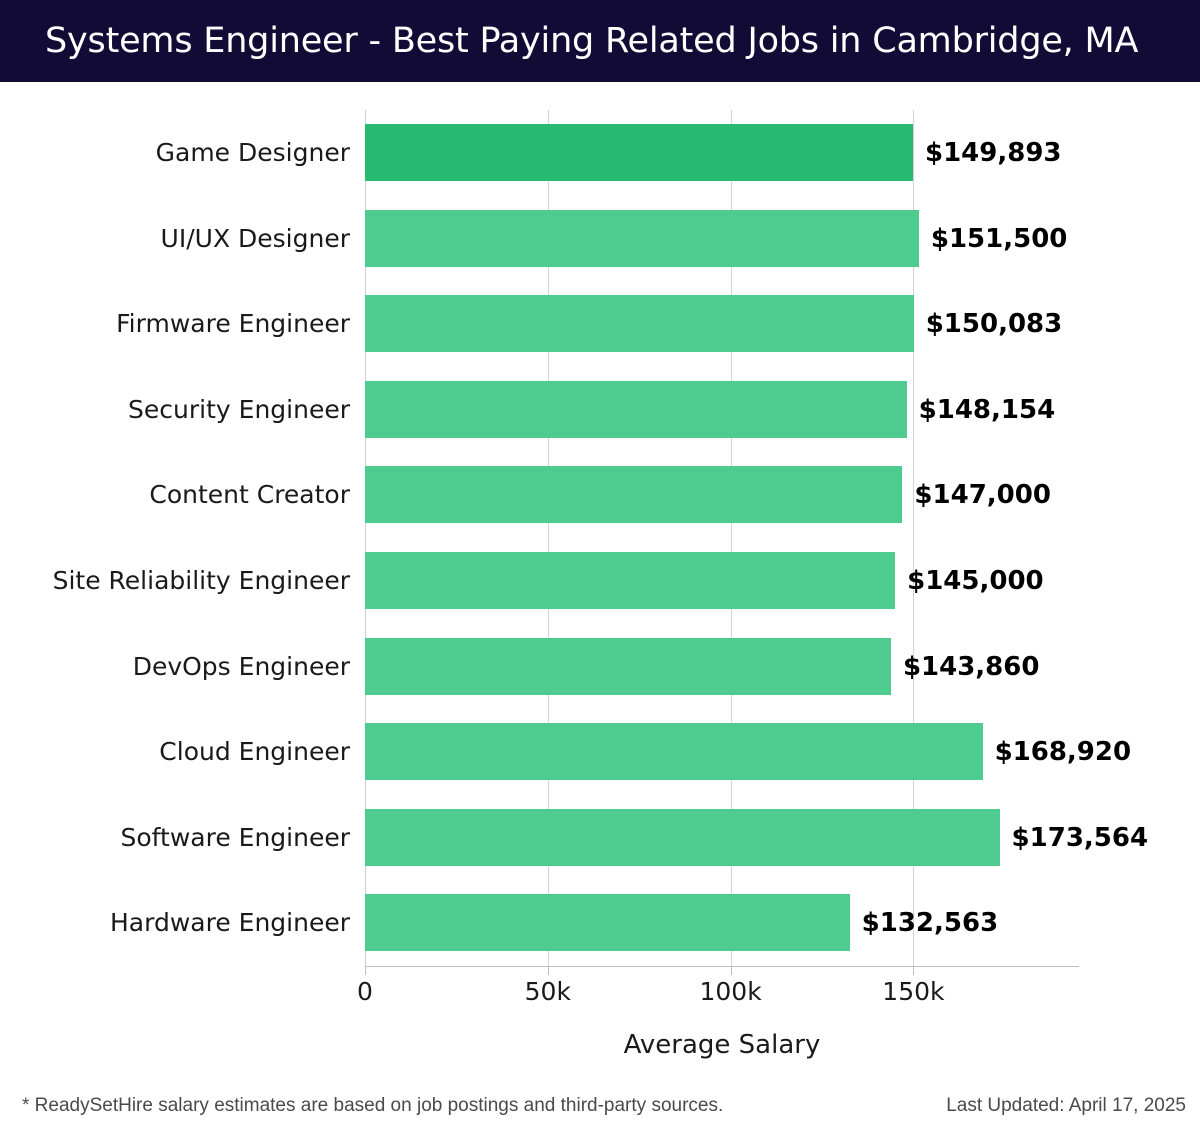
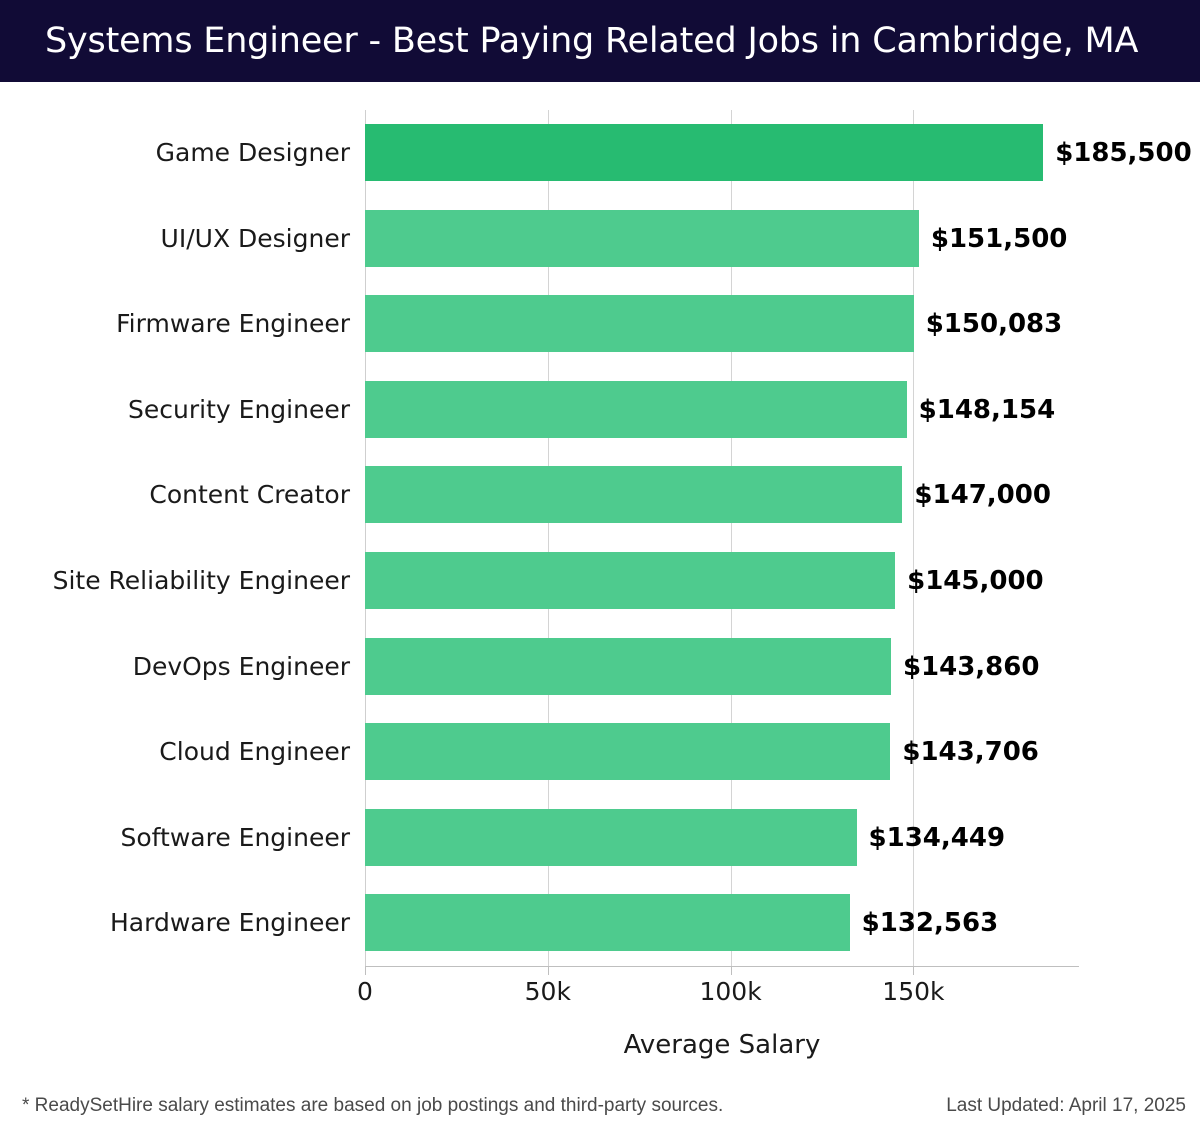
Game Designer: $149,893 -> $185,500
Cloud Engineer: $168,920 -> $143,706
Software Engineer: $173,564 -> $134,449
